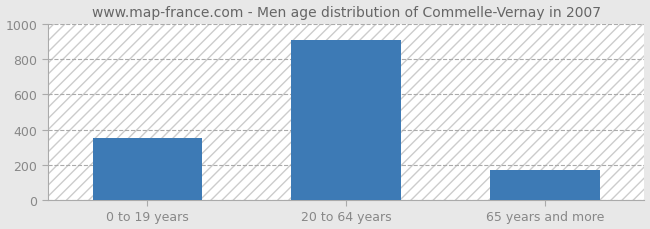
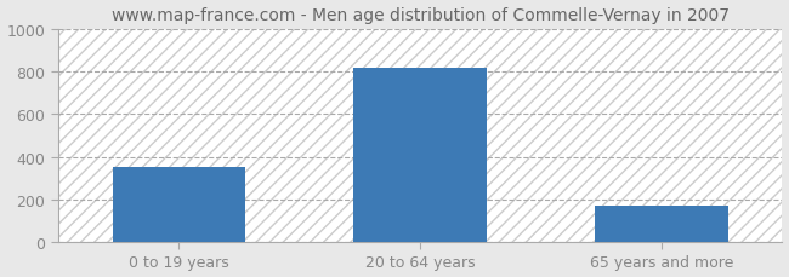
20 to 64 years: 910 -> 820
